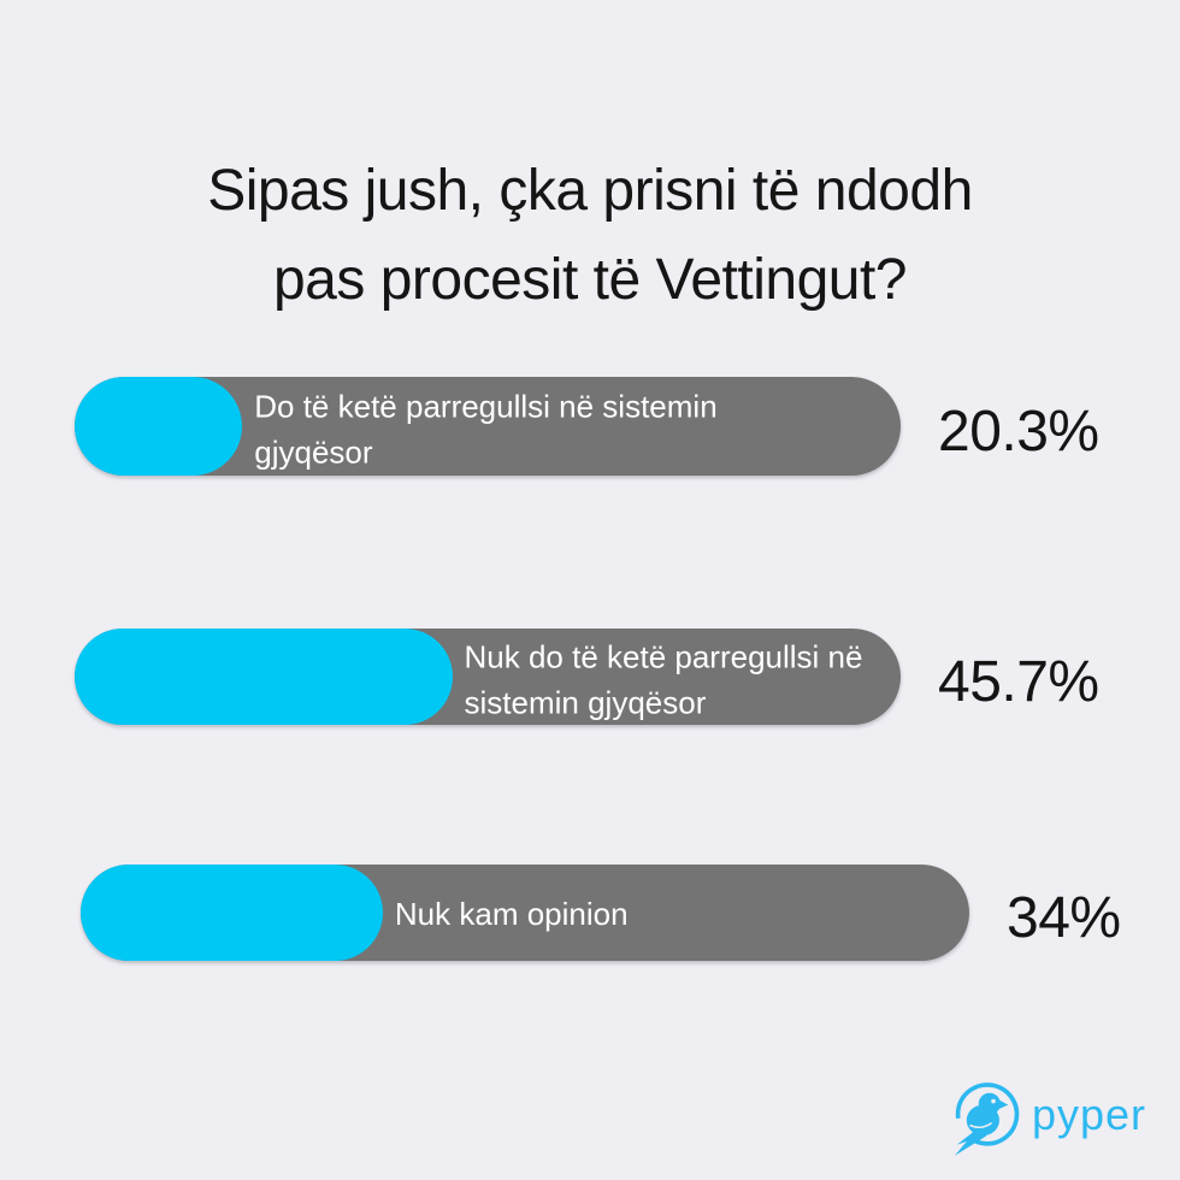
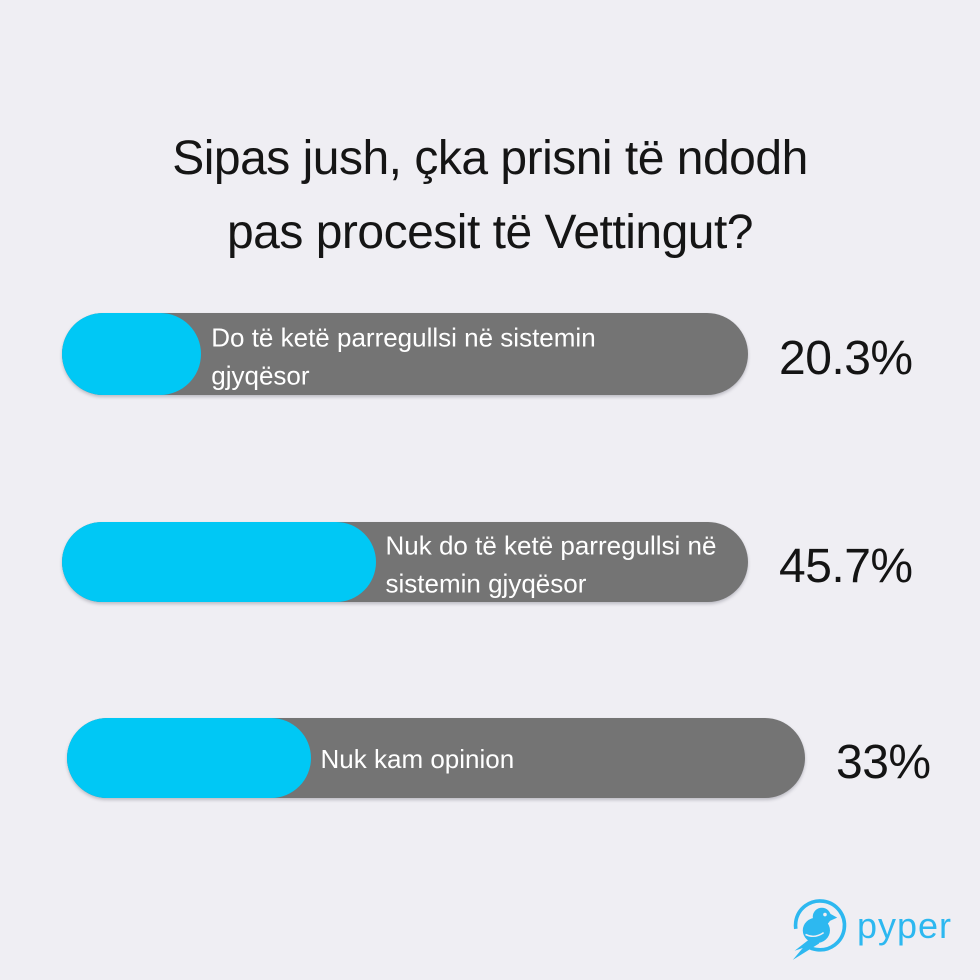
Nuk kam opinion: 34% -> 33%
